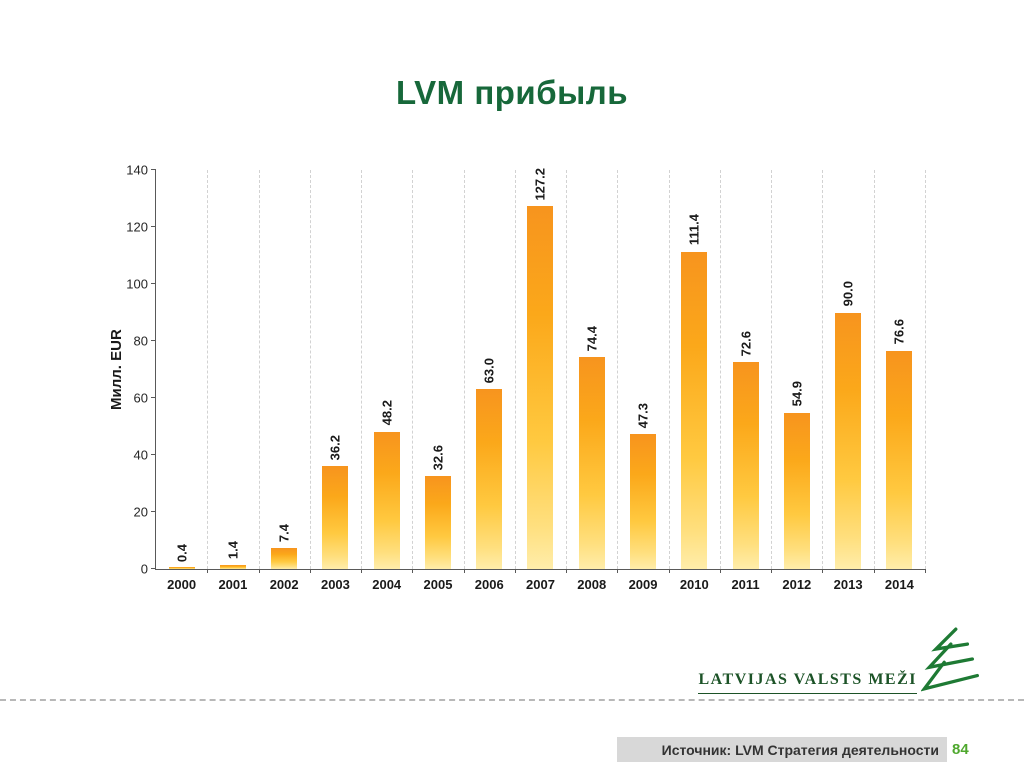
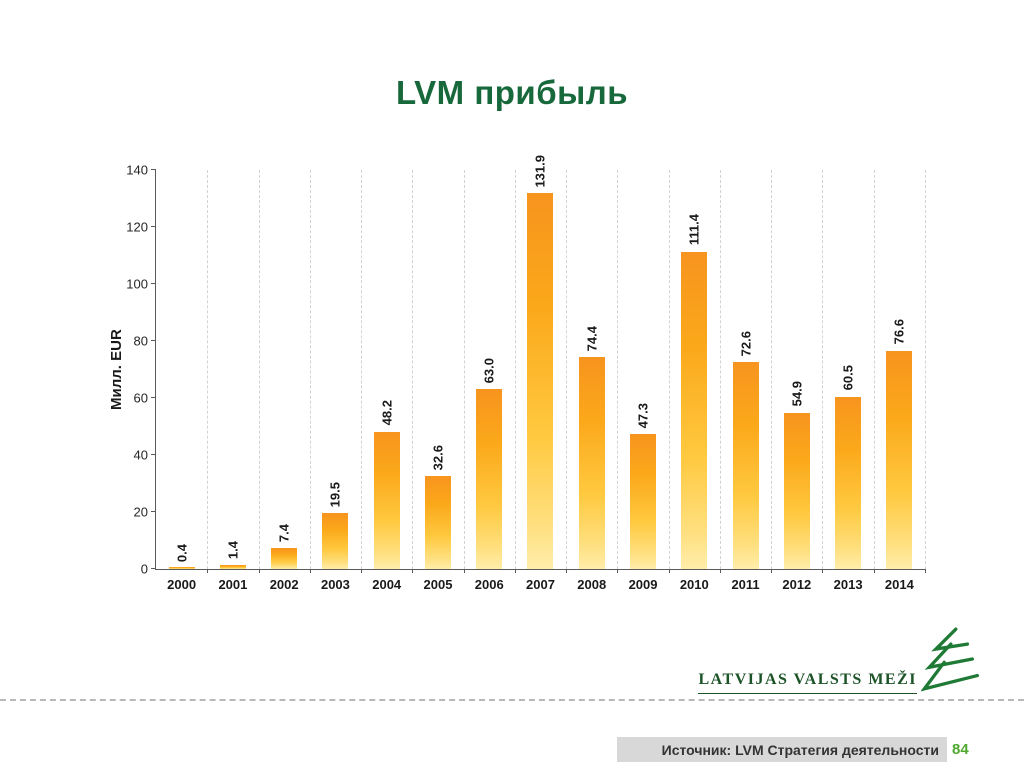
2003: 36.2 -> 19.5
2007: 127.2 -> 131.9
2013: 90.0 -> 60.5
